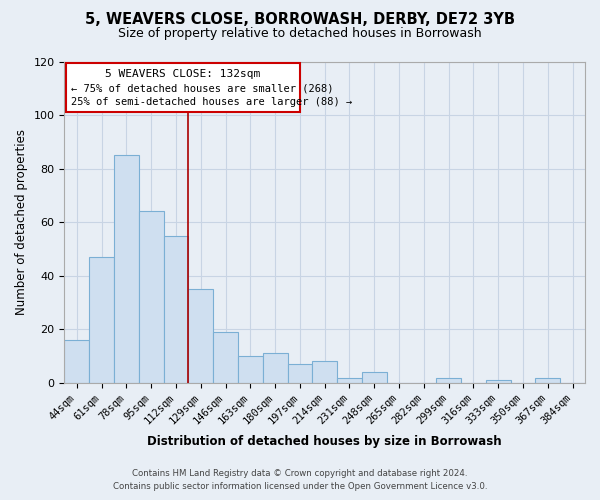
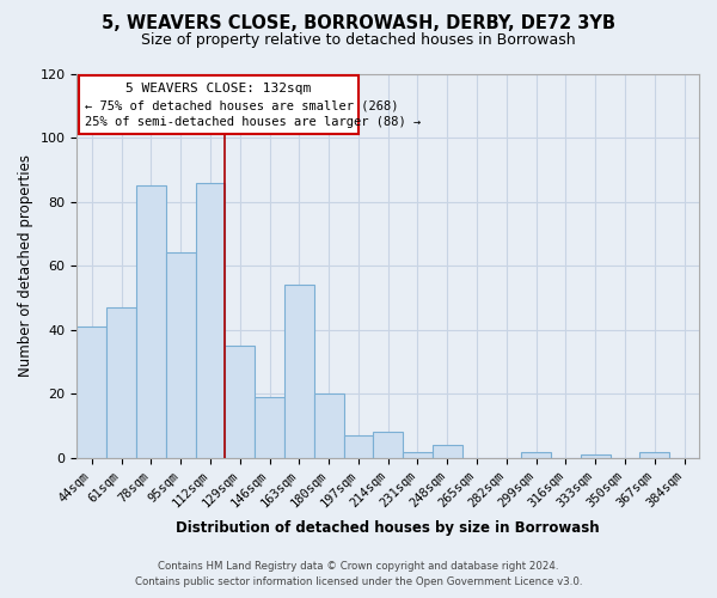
44sqm: 16 -> 41
112sqm: 55 -> 86
163sqm: 10 -> 54
180sqm: 11 -> 20
